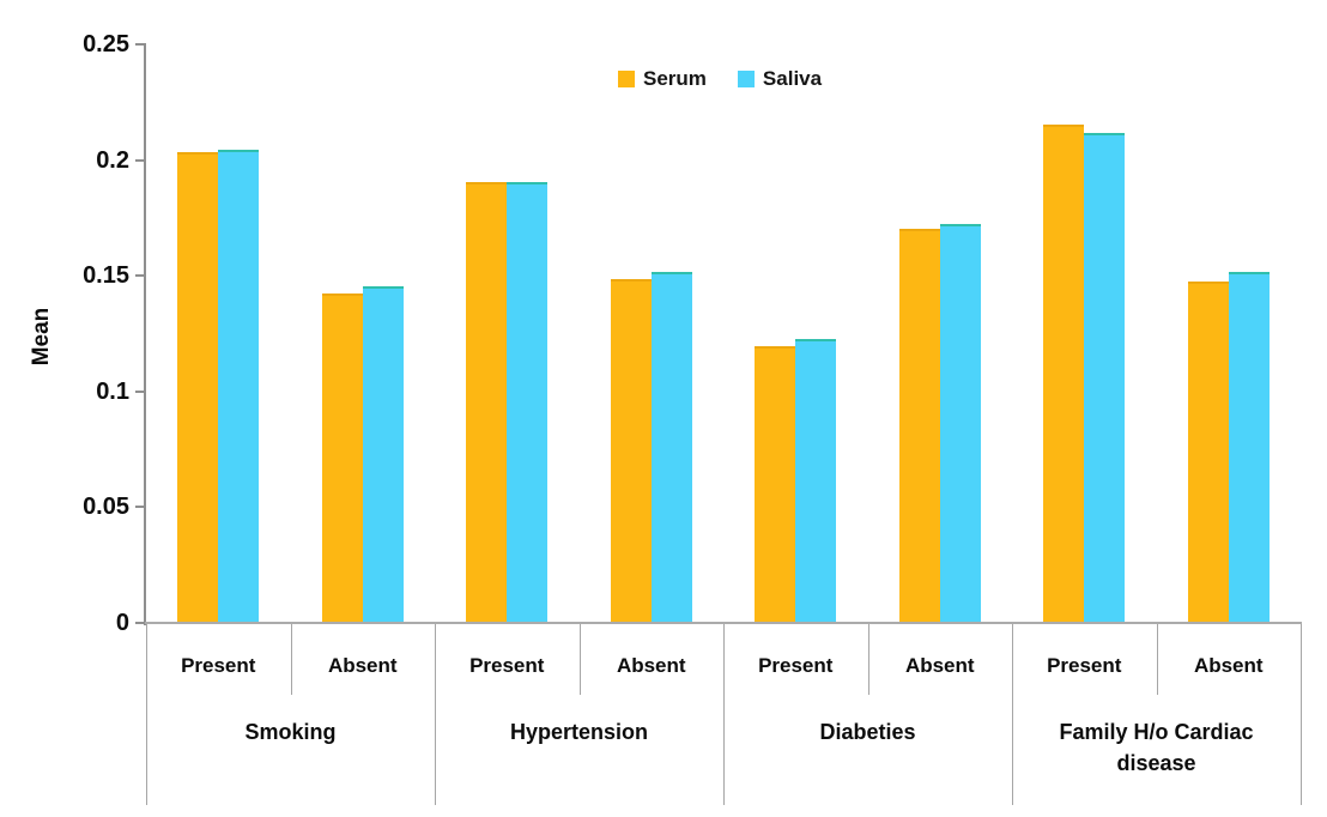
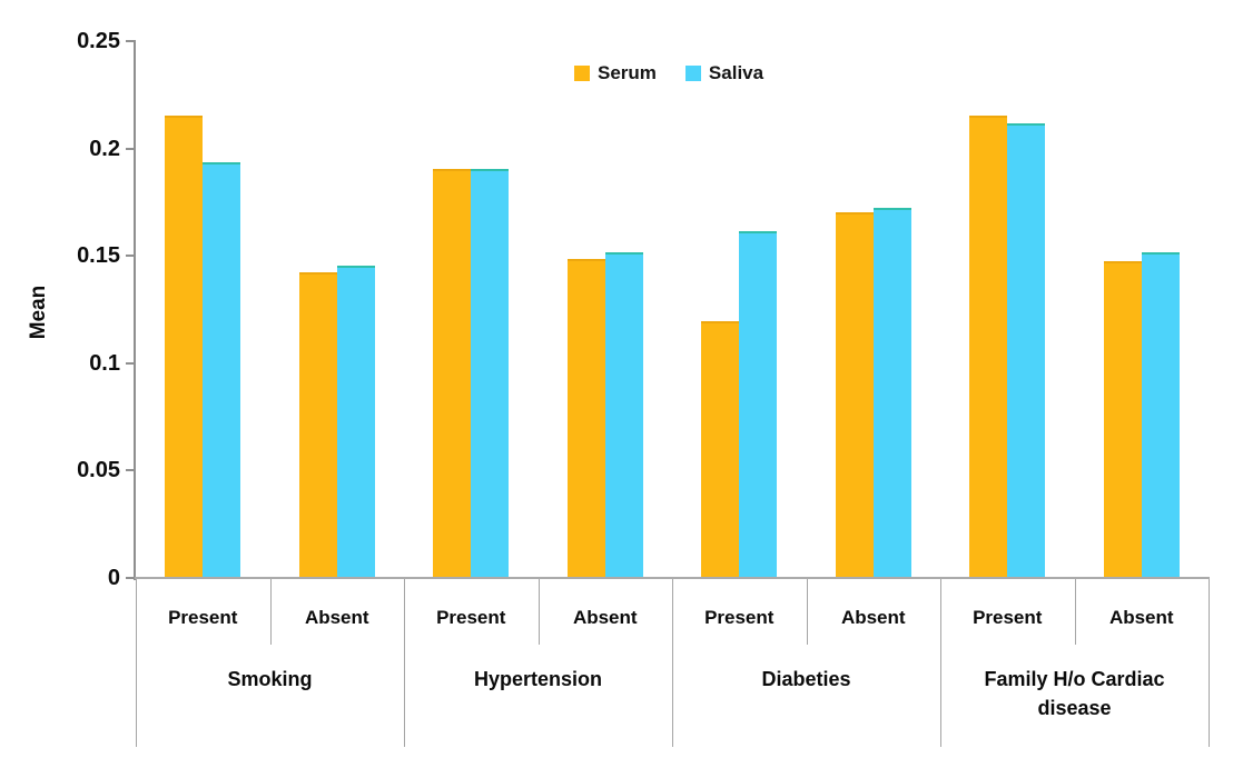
Serum/Smoking Present: 0.203 -> 0.215
Saliva/Smoking Present: 0.204 -> 0.193
Saliva/Diabeties Present: 0.122 -> 0.161
